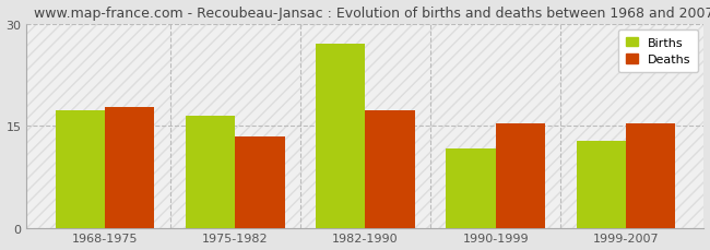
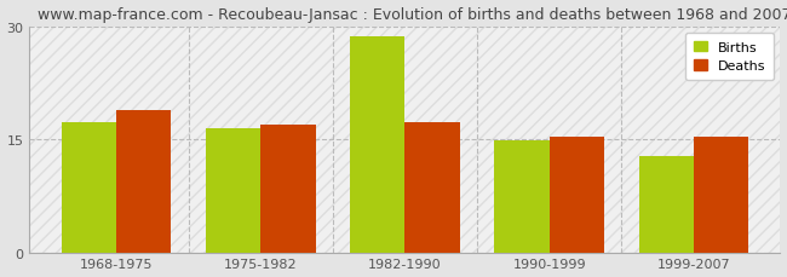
Deaths/1968-1975: 17.8 -> 18.8
Deaths/1975-1982: 13.4 -> 17.0
Births/1982-1990: 27.0 -> 28.6
Births/1990-1999: 11.6 -> 14.8
